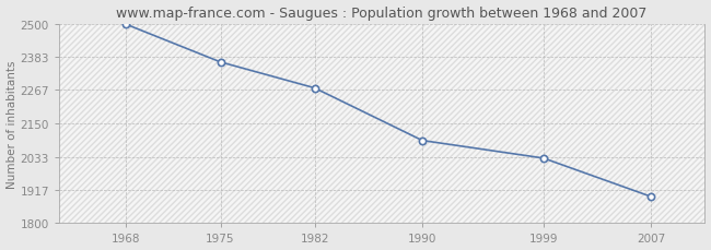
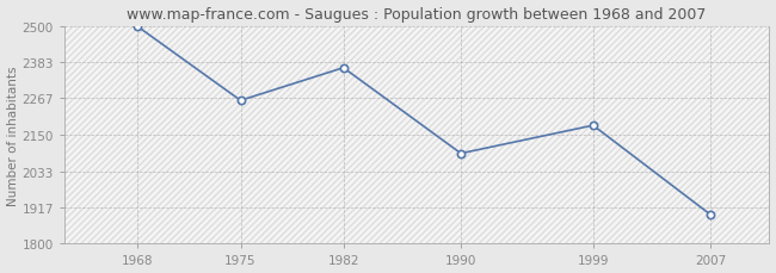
1975: 2365 -> 2260
1982: 2274 -> 2365
1999: 2028 -> 2180
